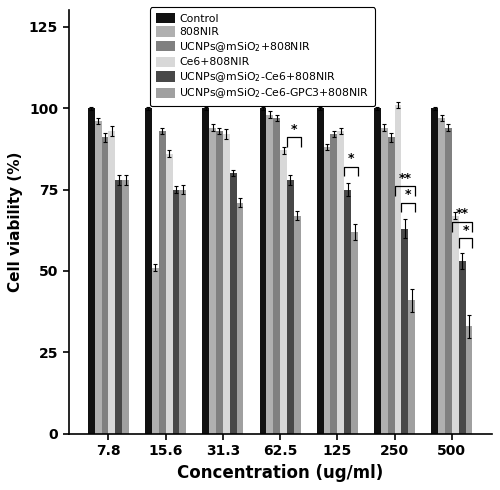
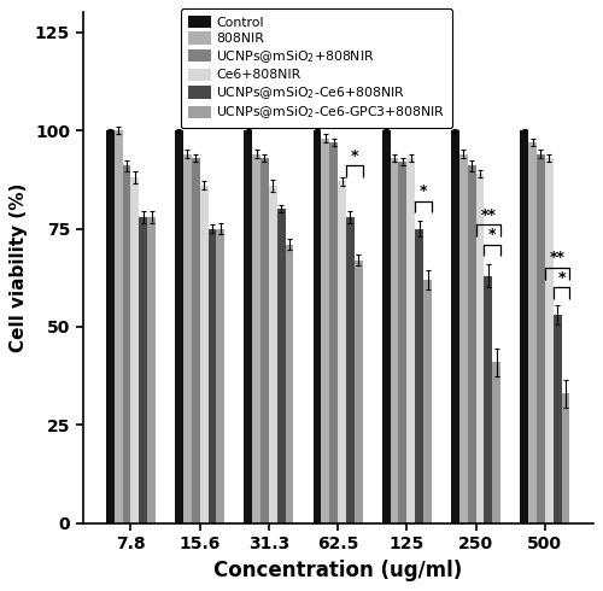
808NIR/7.8: 96 -> 100
Ce6+808NIR/7.8: 93 -> 88
808NIR/15.6: 51 -> 94
Ce6+808NIR/31.3: 92 -> 86
808NIR/125: 88 -> 93
Ce6+808NIR/250: 101 -> 89
Ce6+808NIR/500: 67 -> 93
